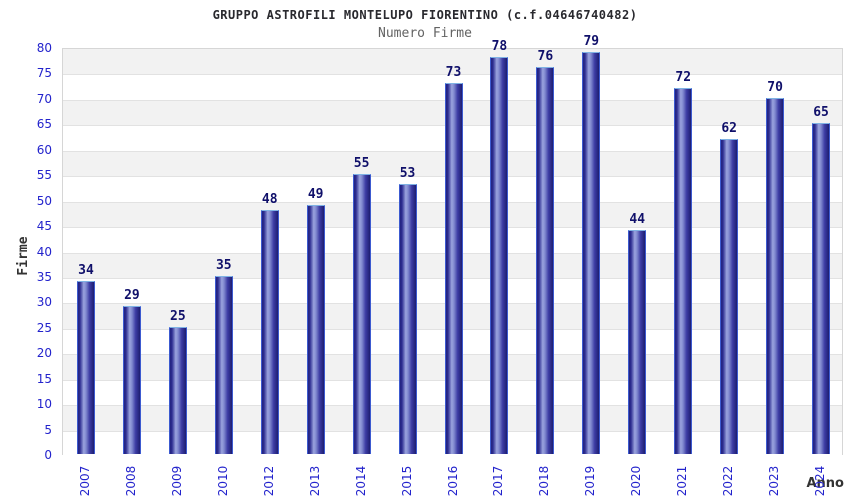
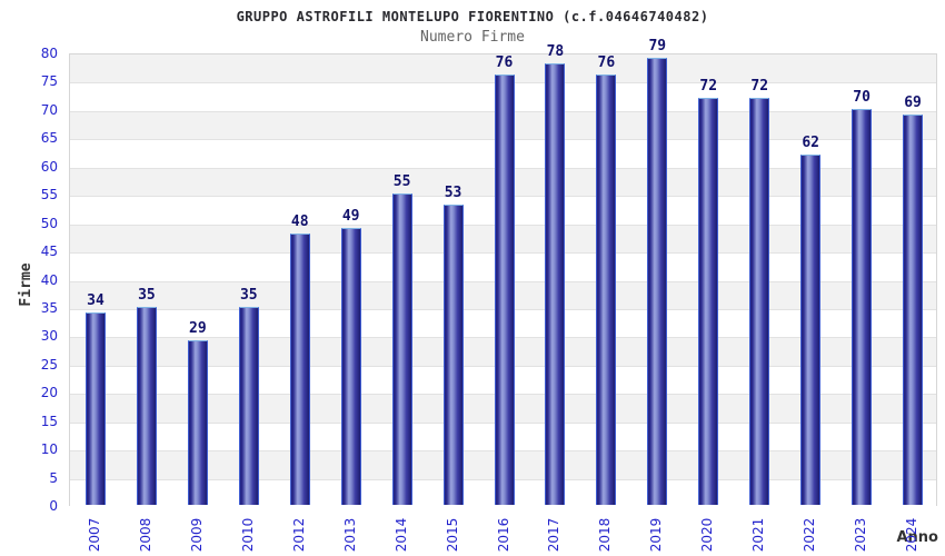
2008: 29 -> 35
2009: 25 -> 29
2016: 73 -> 76
2020: 44 -> 72
2024: 65 -> 69
